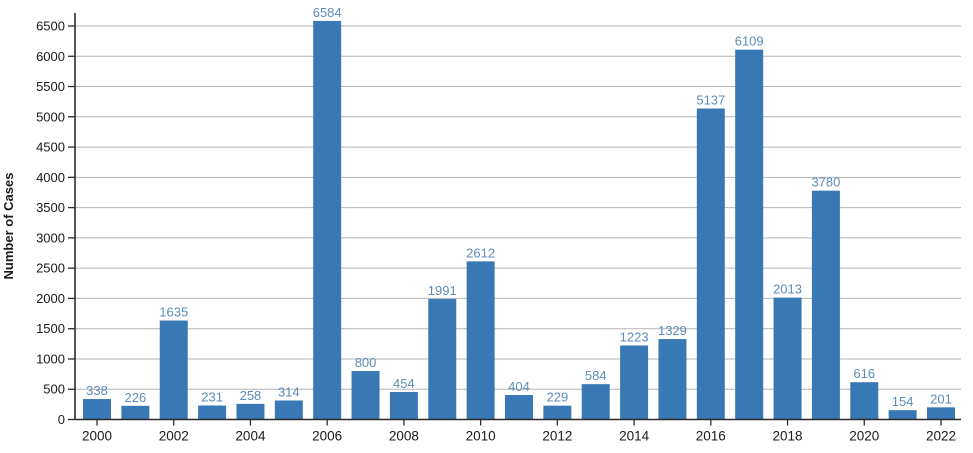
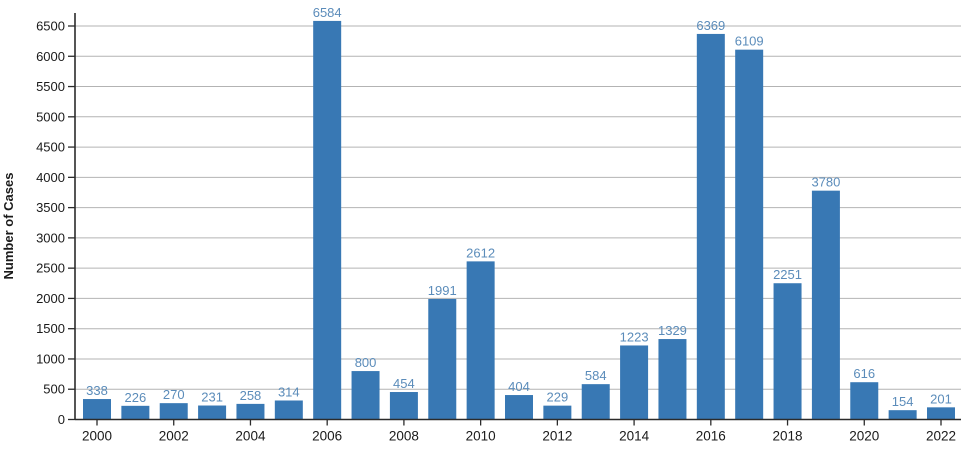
2002: 1635 -> 270
2016: 5137 -> 6369
2018: 2013 -> 2251
